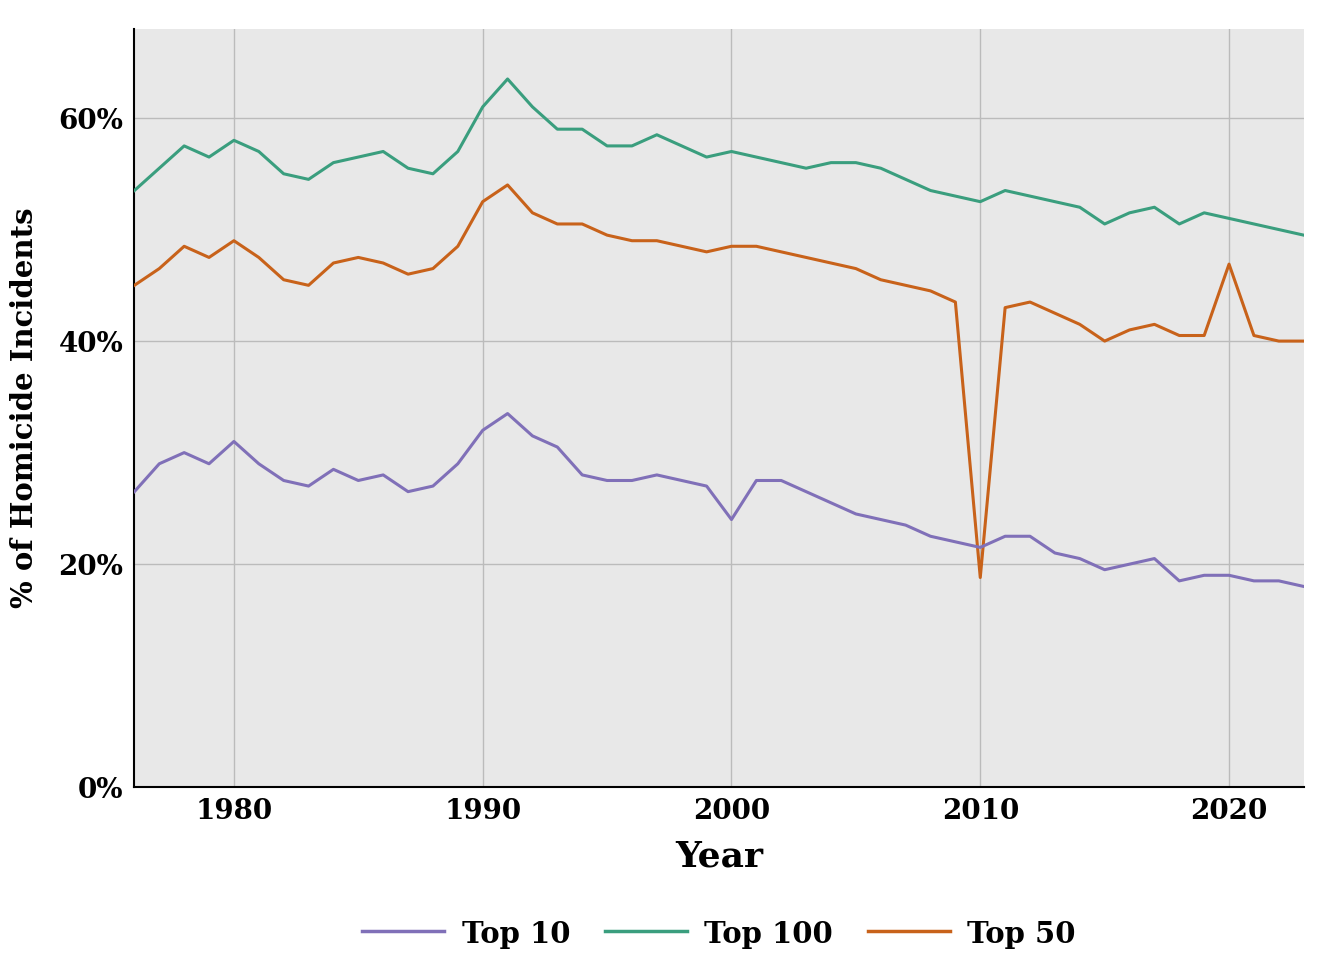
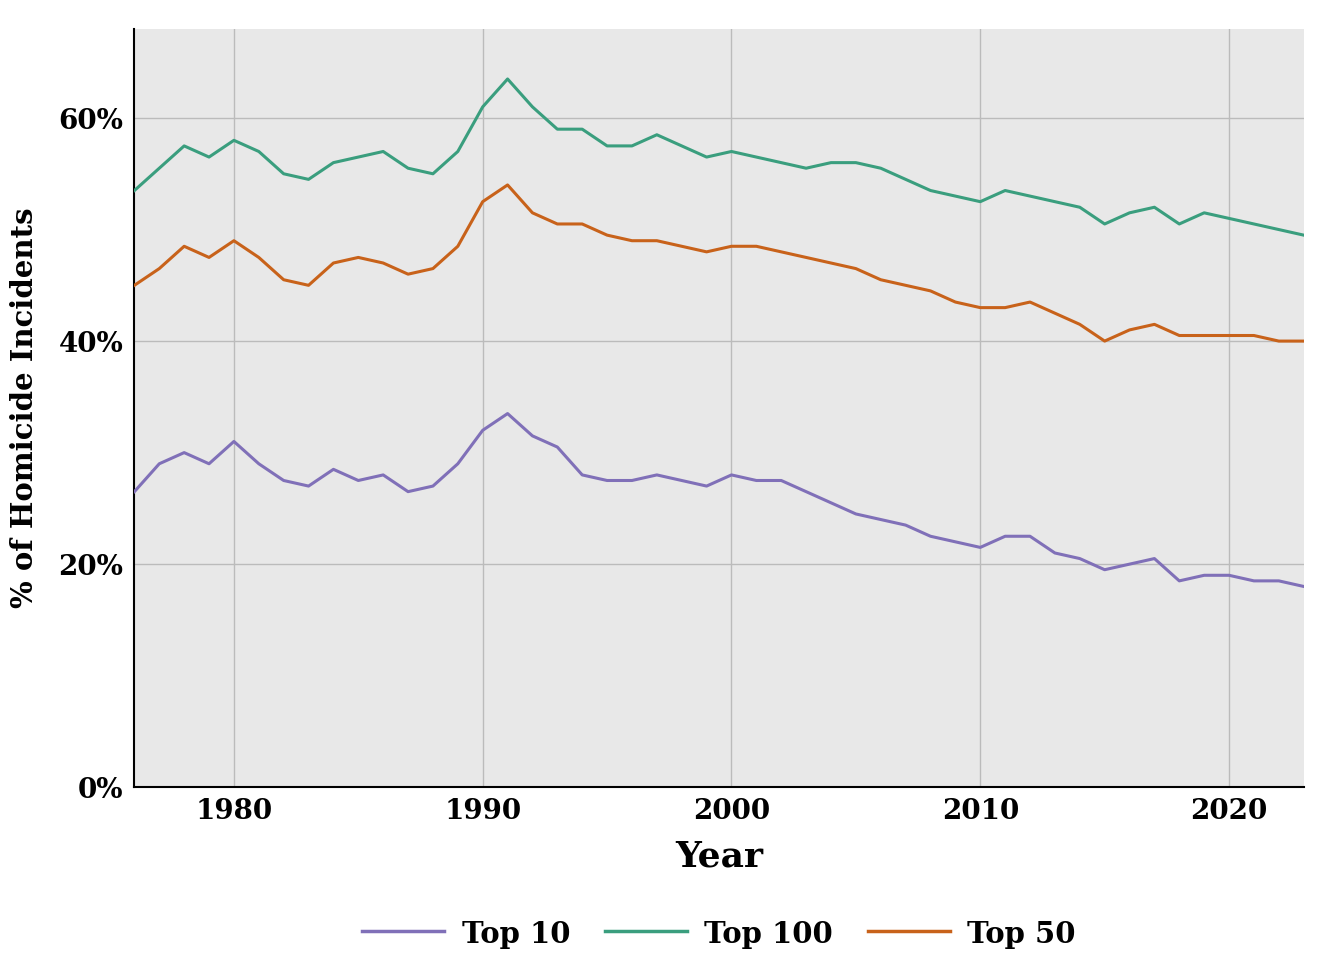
Top 10/2000: 24.0% -> 28.0%
Top 50/2010: 18.8% -> 43.0%
Top 50/2020: 46.9% -> 40.5%
